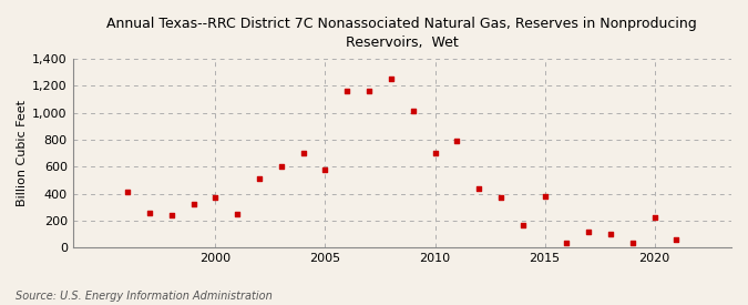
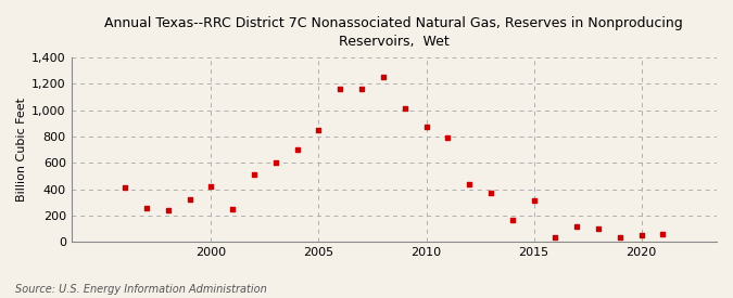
2000: 370 -> 420
2005: 580 -> 850
2010: 700 -> 880
2015: 380 -> 320
2020: 220 -> 50
